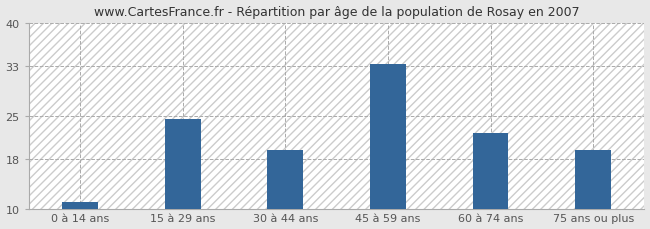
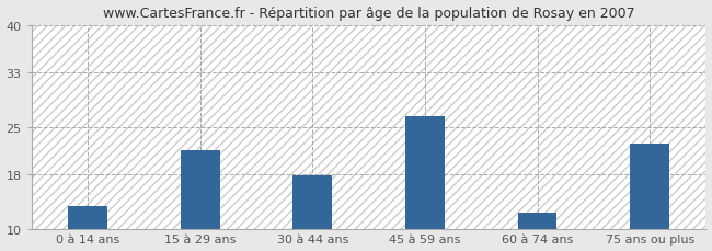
0 à 14 ans: 11.1 -> 13.4
15 à 29 ans: 24.5 -> 21.6
30 à 44 ans: 19.5 -> 17.8
45 à 59 ans: 33.3 -> 26.6
60 à 74 ans: 22.2 -> 12.4
75 ans ou plus: 19.5 -> 22.6
